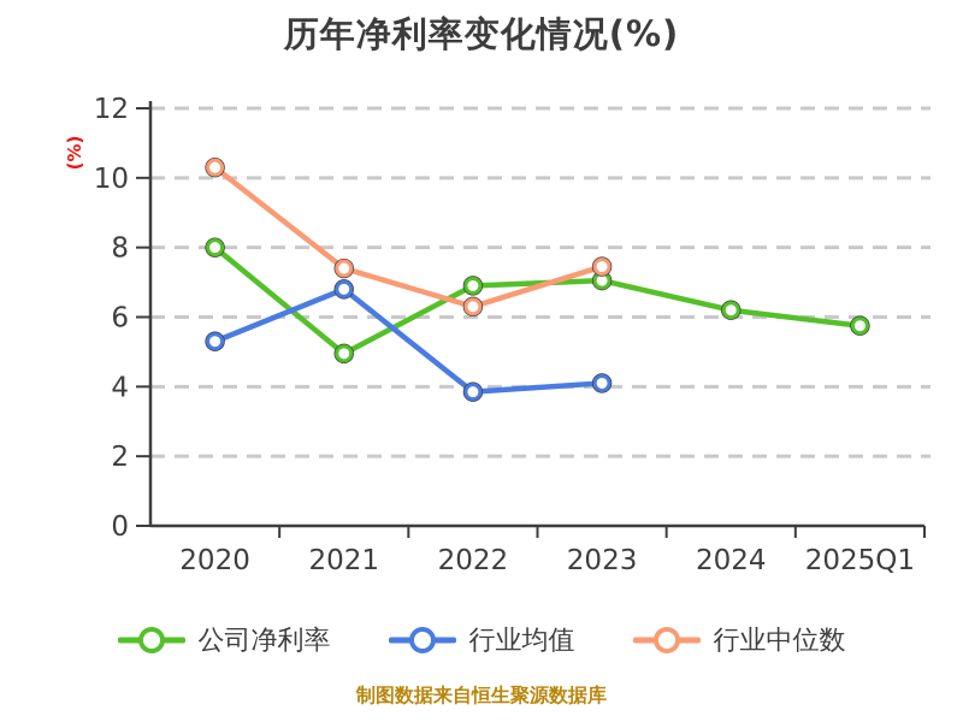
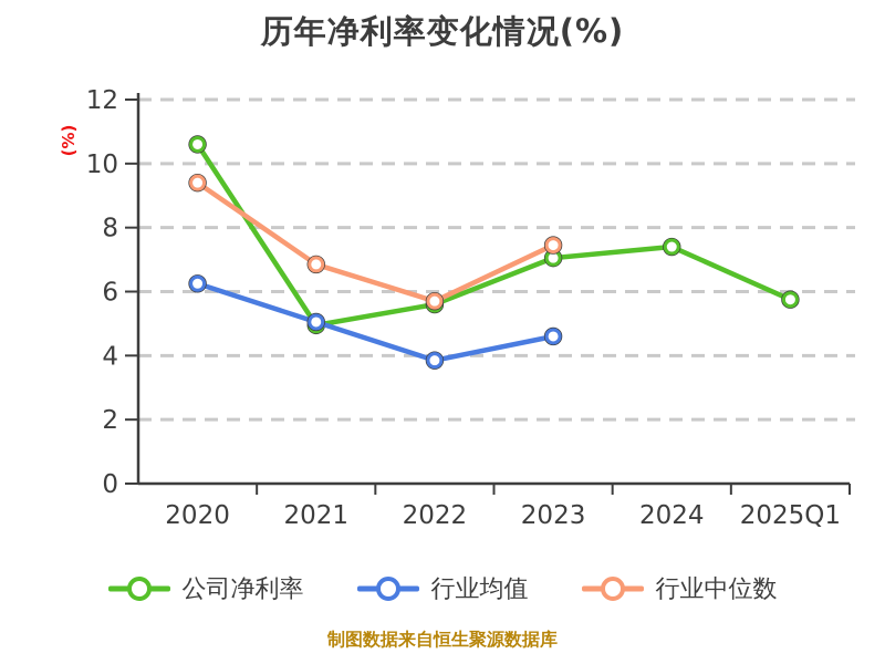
公司净利率/2020: 8.0 -> 10.6
行业均值/2020: 5.3 -> 6.2
行业中位数/2020: 10.3 -> 9.4
行业均值/2021: 6.8 -> 5.0
行业中位数/2021: 7.4 -> 6.8
公司净利率/2022: 6.9 -> 5.6
行业中位数/2022: 6.3 -> 5.7
行业均值/2023: 4.1 -> 4.6
公司净利率/2024: 6.2 -> 7.4
